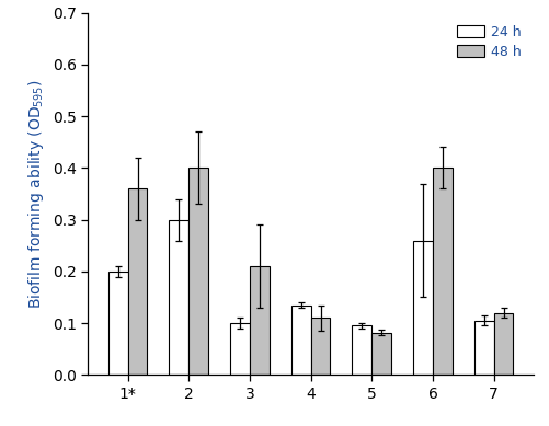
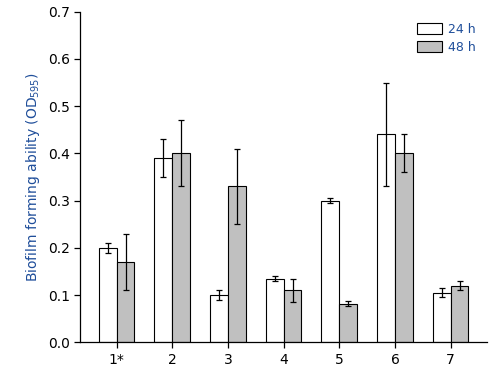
48 h/1*: 0.360 -> 0.170
24 h/2: 0.300 -> 0.390
48 h/3: 0.210 -> 0.330
24 h/5: 0.095 -> 0.300
24 h/6: 0.260 -> 0.440
